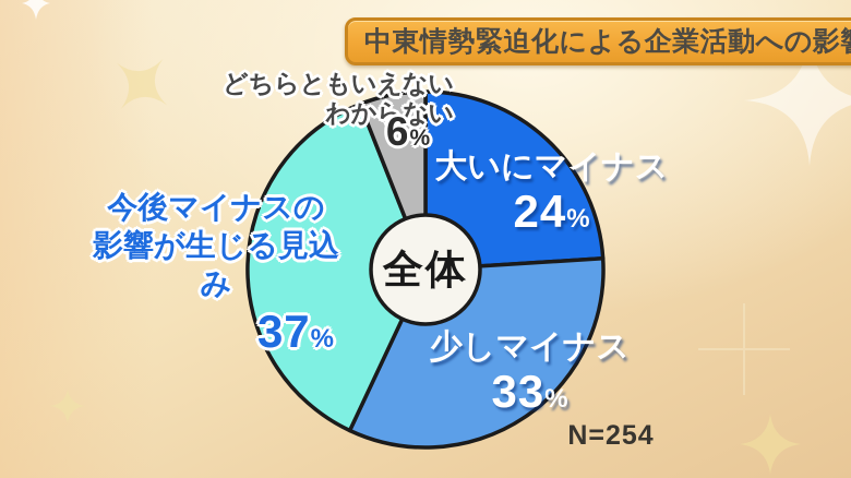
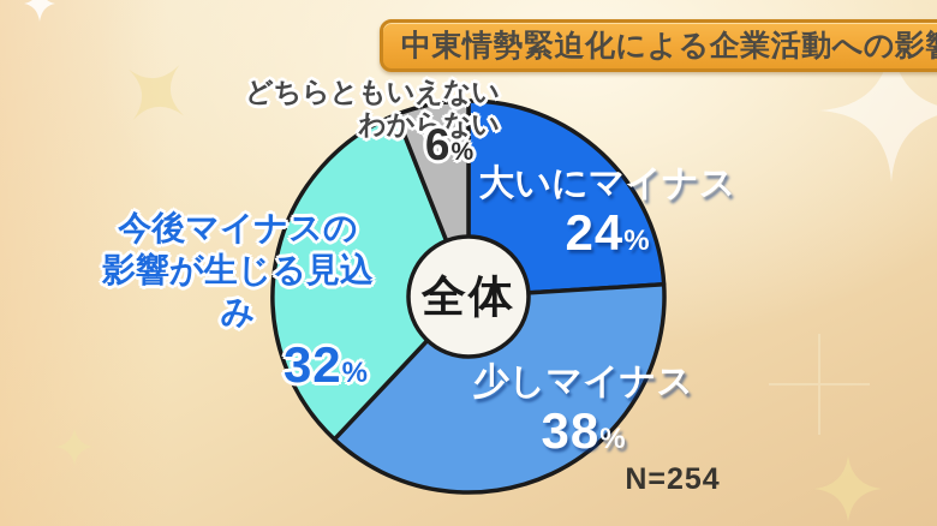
少しマイナス: 33 -> 38
今後マイナスの影響が生じる見込み: 37 -> 32
